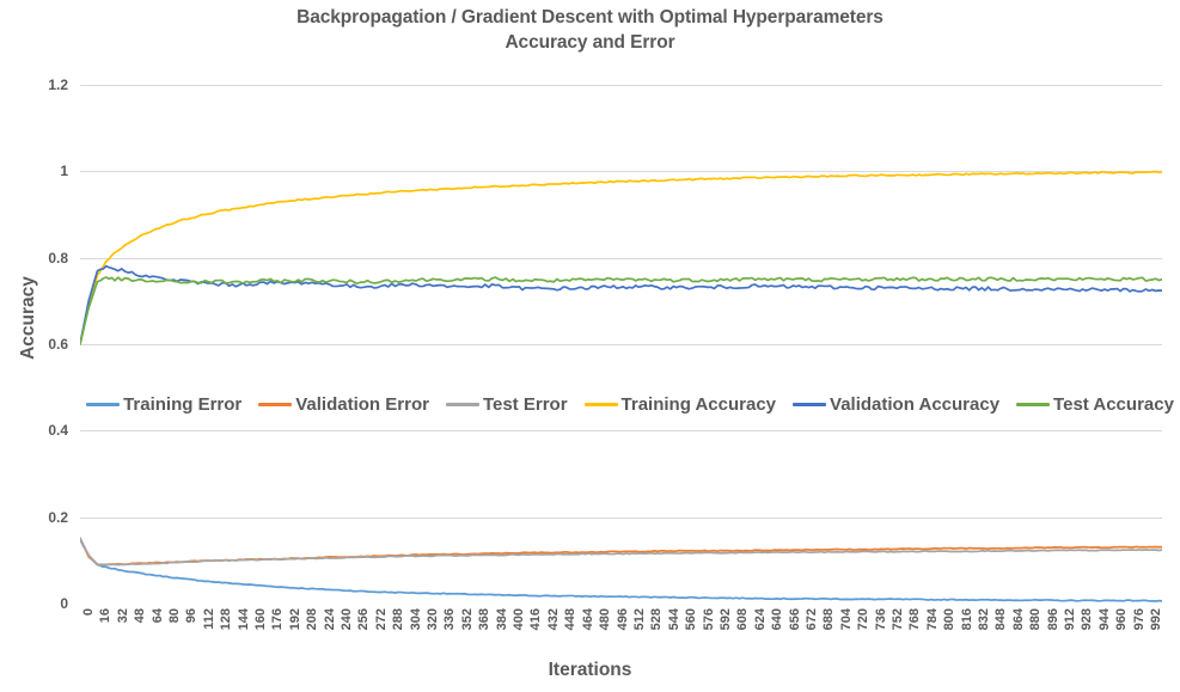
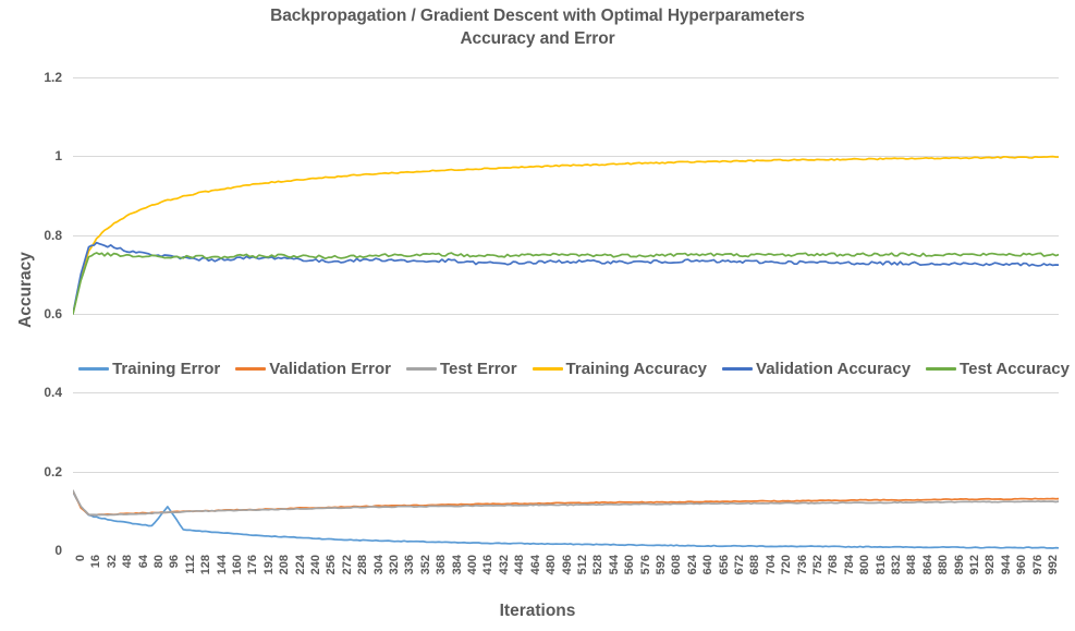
Training Error/96: 0.06 -> 0.11
